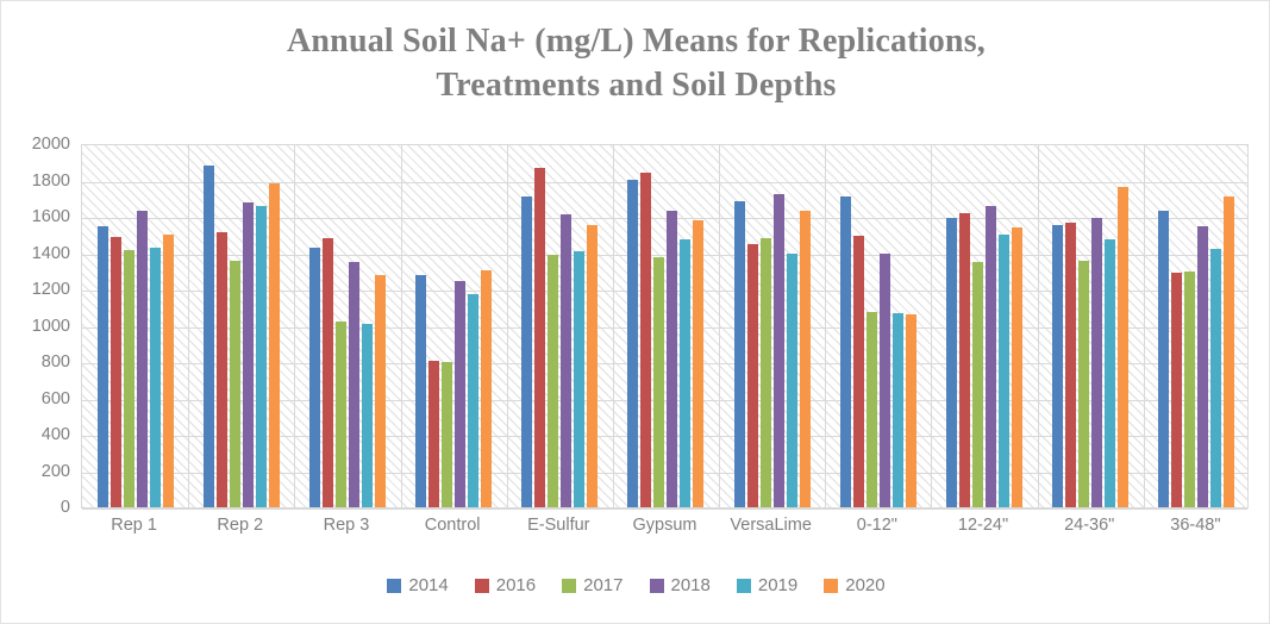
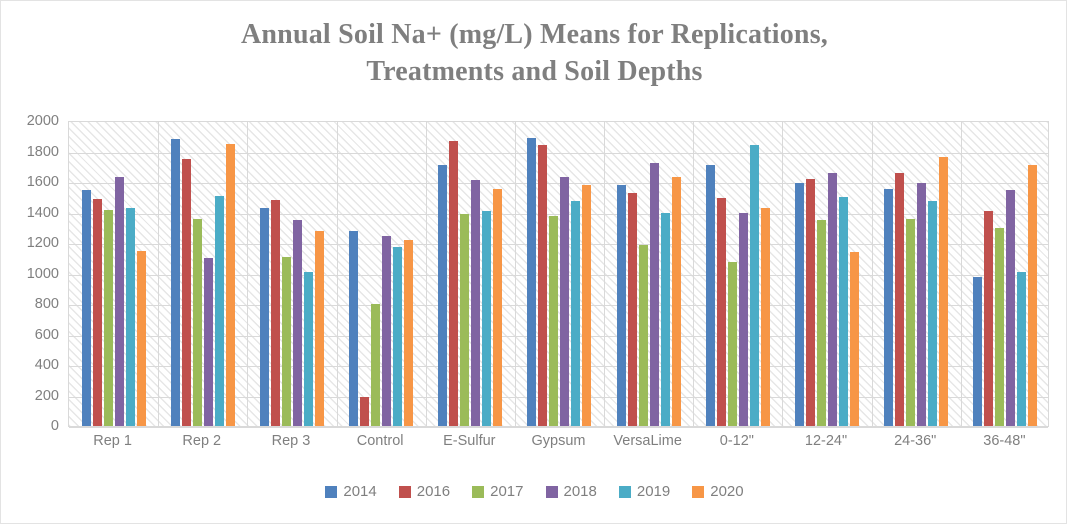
2020/Rep 1: 1500 -> 1150
2016/Rep 2: 1520 -> 1750
2018/Rep 2: 1680 -> 1100
2019/Rep 2: 1660 -> 1510
2020/Rep 2: 1780 -> 1850
2017/Rep 3: 1020 -> 1110
2016/Control: 800 -> 190
2020/Control: 1300 -> 1220
2014/Gypsum: 1800 -> 1890
2014/VersaLime: 1680 -> 1580
2016/VersaLime: 1450 -> 1530
2017/VersaLime: 1480 -> 1190
2019/0-12": 1070 -> 1840
2020/0-12": 1060 -> 1430
2020/12-24": 1540 -> 1140
2016/24-36": 1560 -> 1660
2014/36-48": 1630 -> 980
2016/36-48": 1290 -> 1410
2019/36-48": 1420 -> 1010
